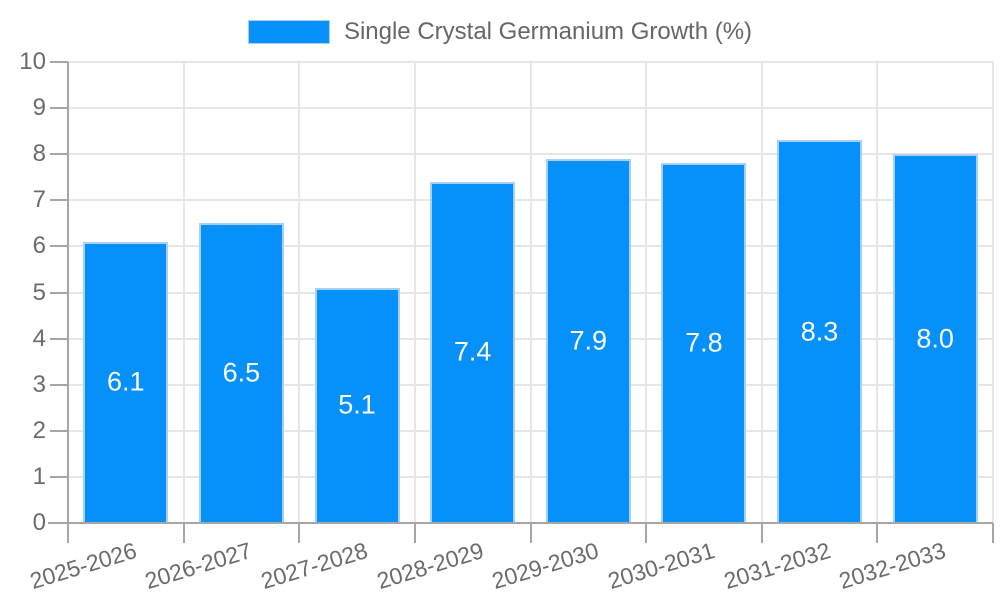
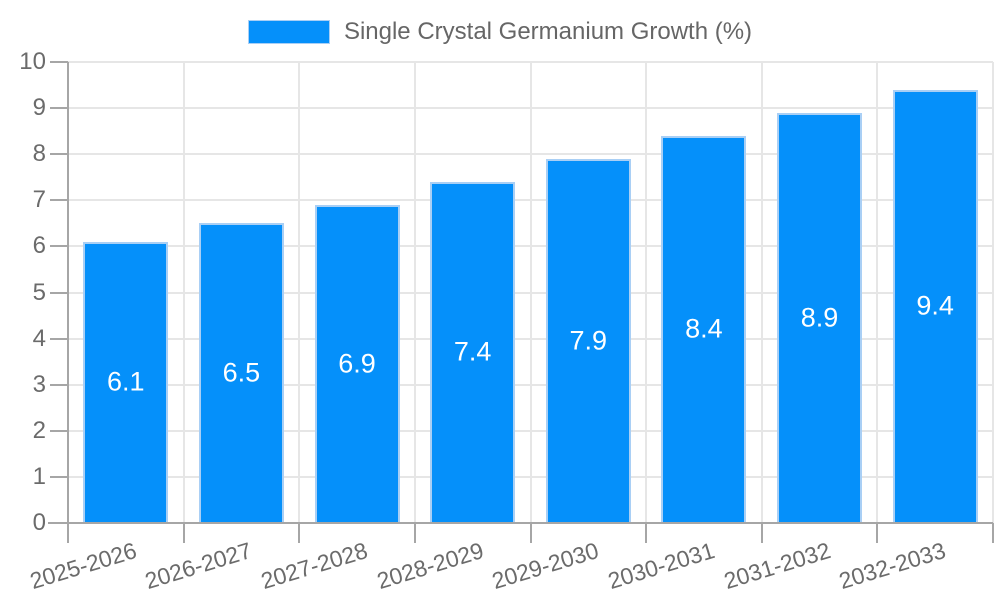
2027-2028: 5.1 -> 6.9
2030-2031: 7.8 -> 8.4
2031-2032: 8.3 -> 8.9
2032-2033: 8.0 -> 9.4
